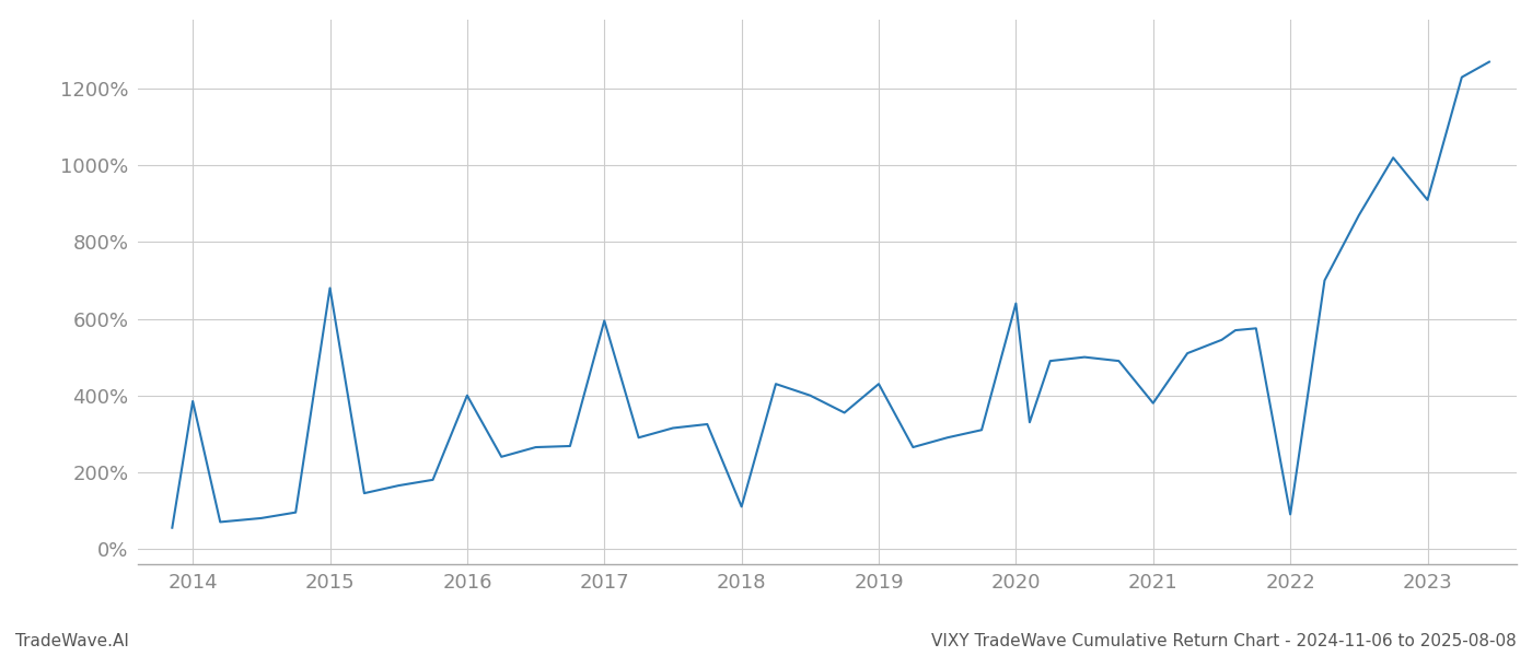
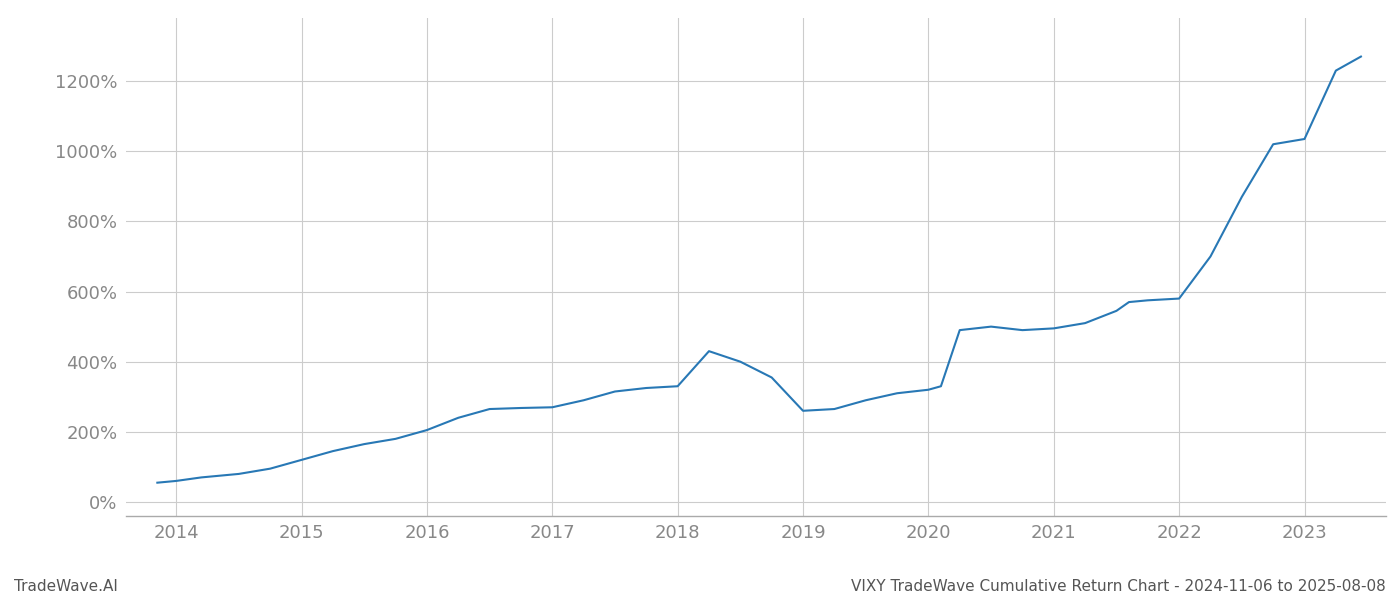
2014: 385% -> 60%
2015: 680% -> 120%
2016: 400% -> 205%
2017: 595% -> 270%
2018: 110% -> 330%
2019: 430% -> 260%
2020: 640% -> 320%
2021: 380% -> 495%
2022: 90% -> 580%
2023: 910% -> 1035%
